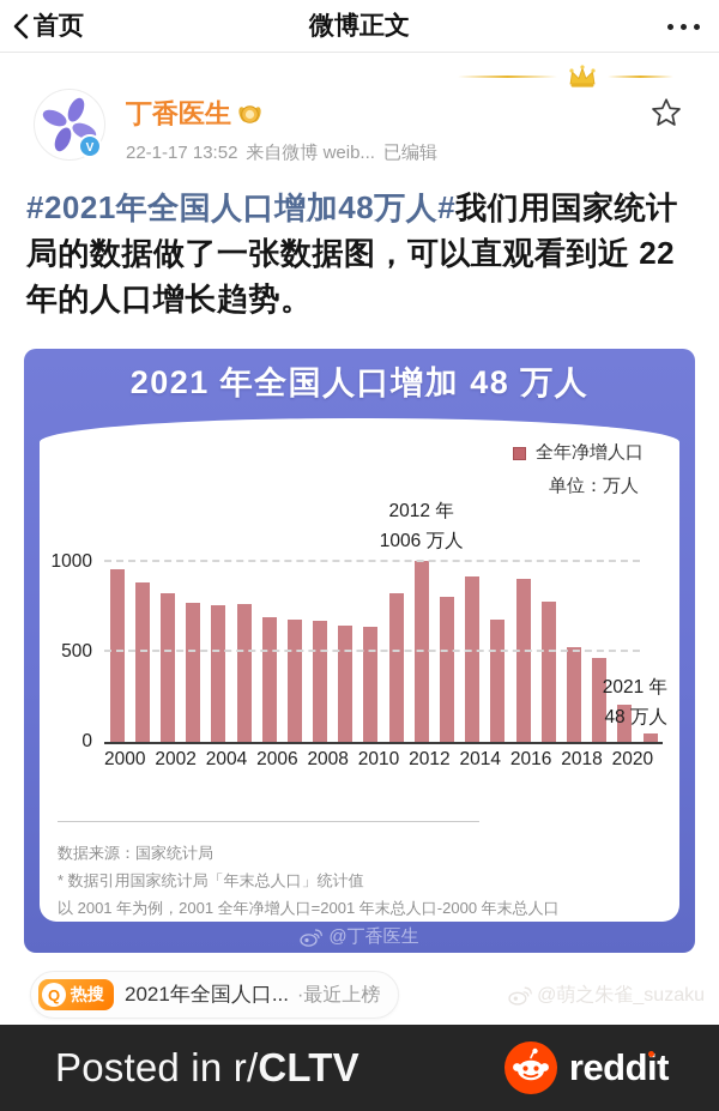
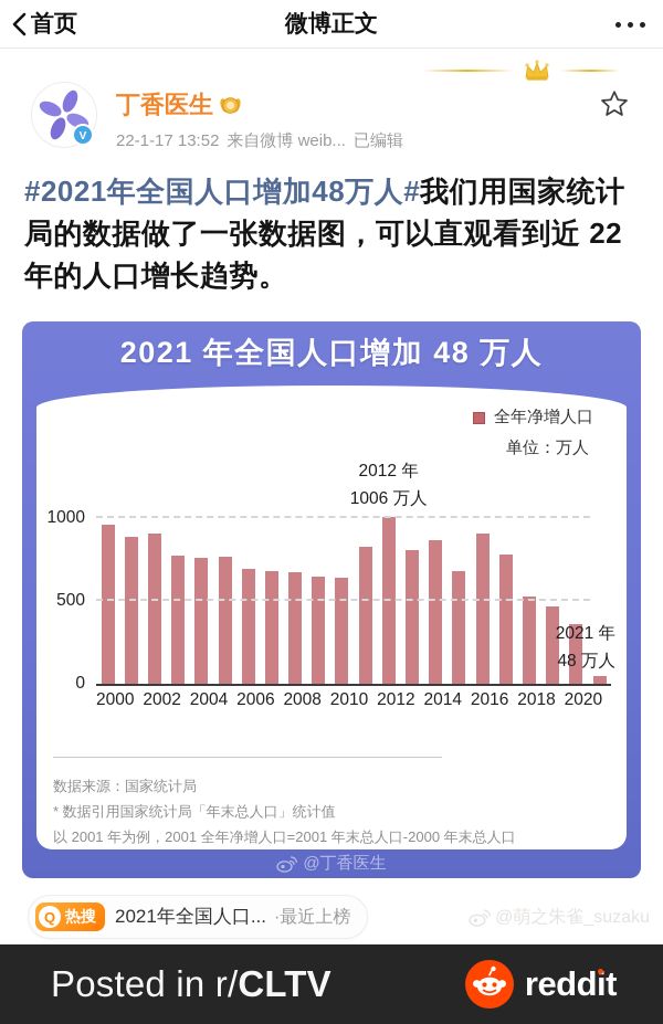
2002: 830 -> 910
2014: 920 -> 870
2020: 200 -> 360
